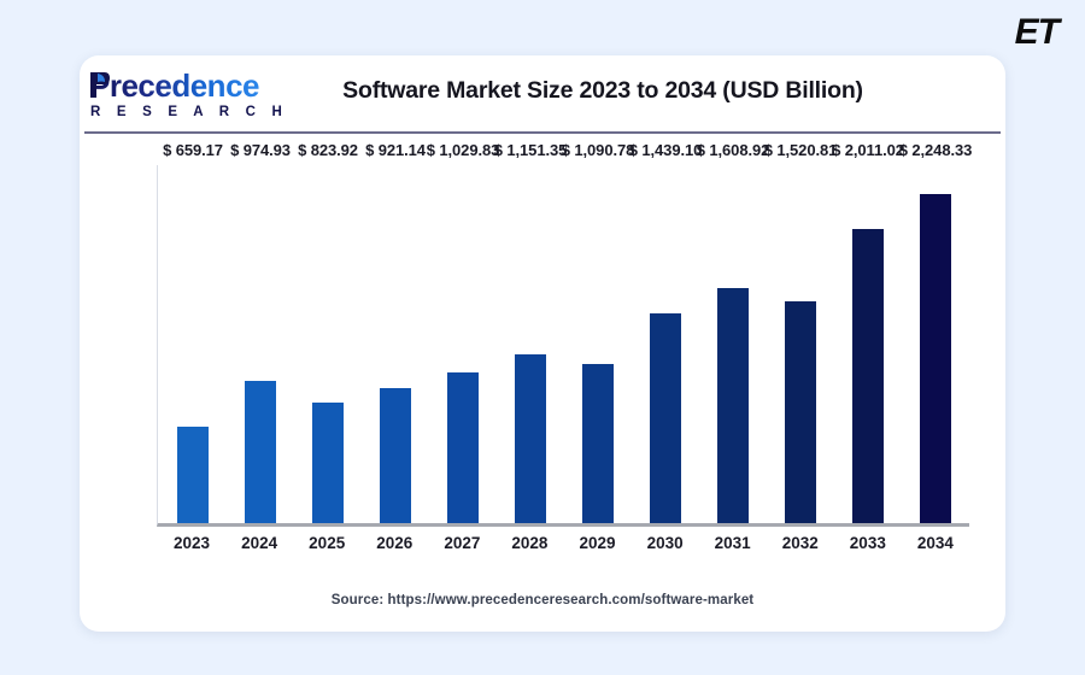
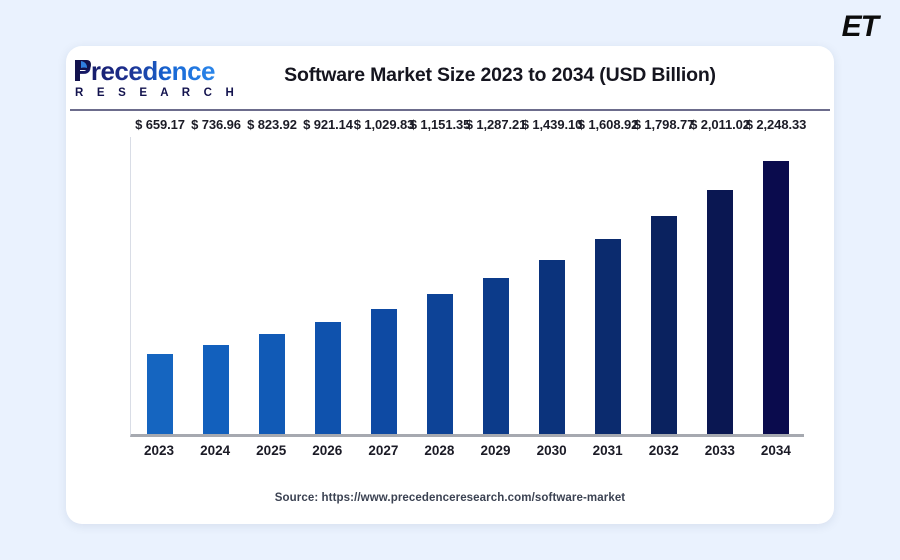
2024: 974.93 -> 736.96
2029: 1,090.78 -> 1,287.21
2032: 1,520.81 -> 1,798.77
